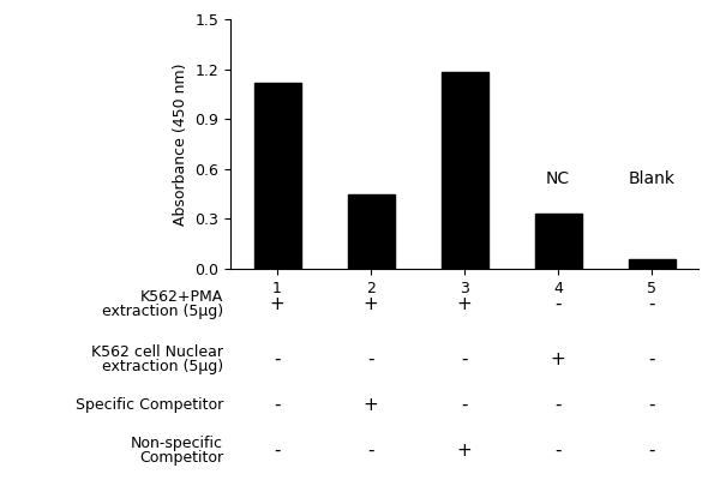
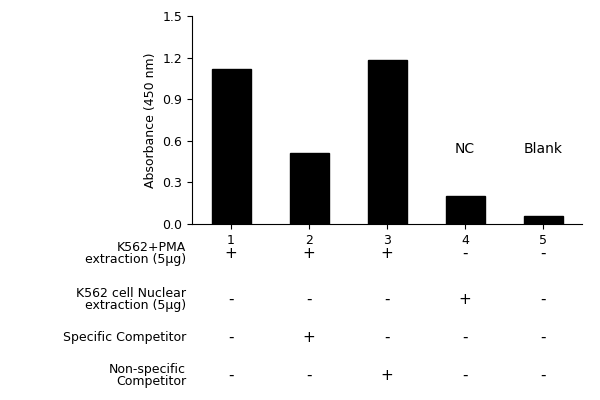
2: 0.45 -> 0.51
4: 0.33 -> 0.20
